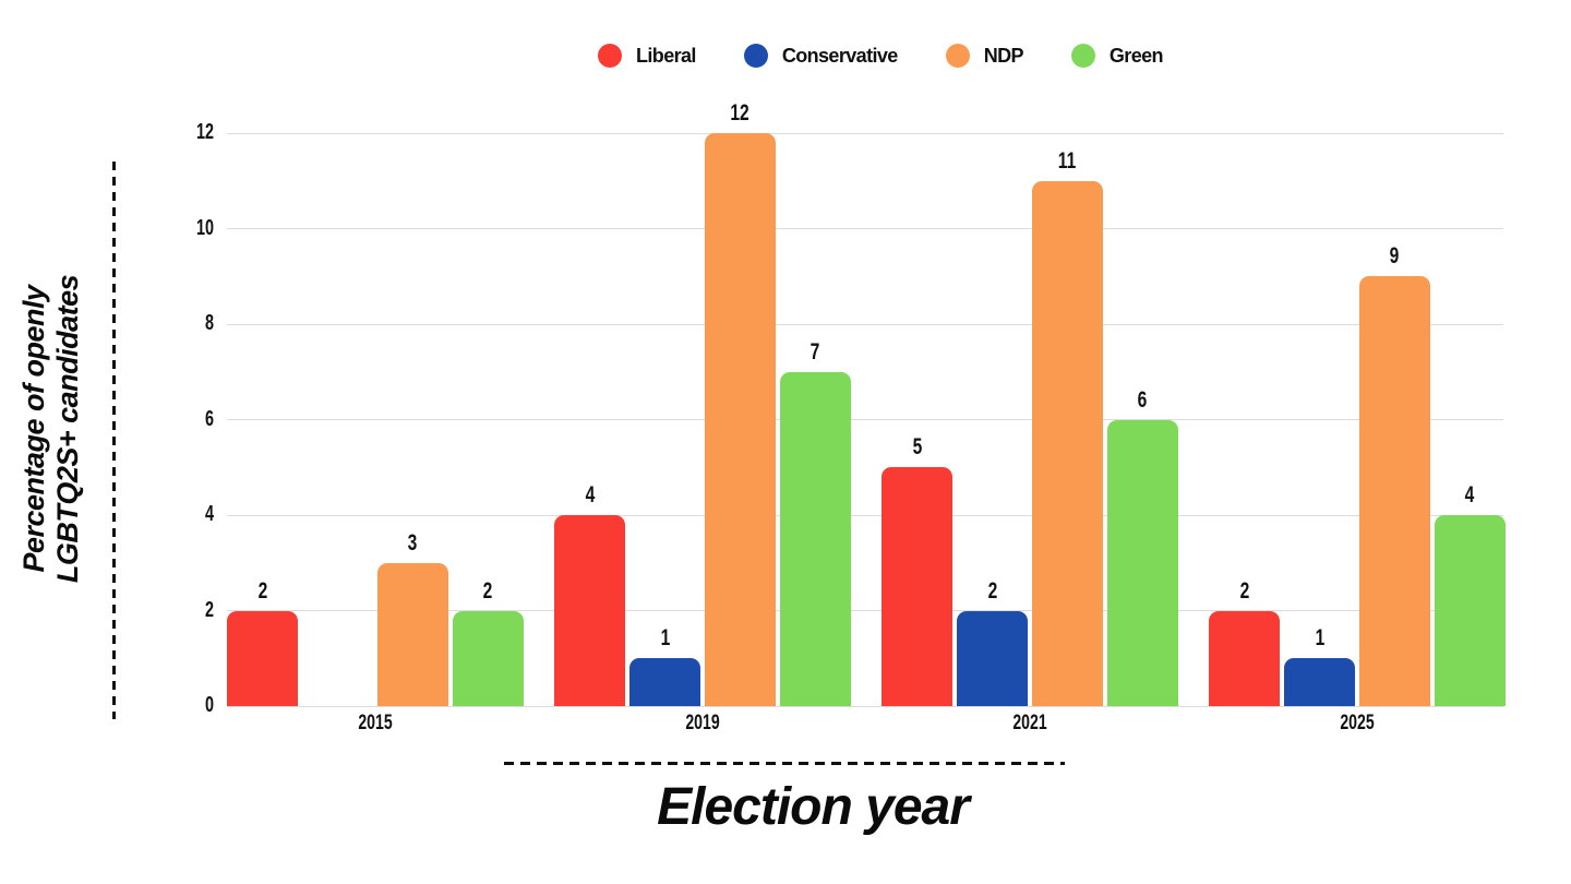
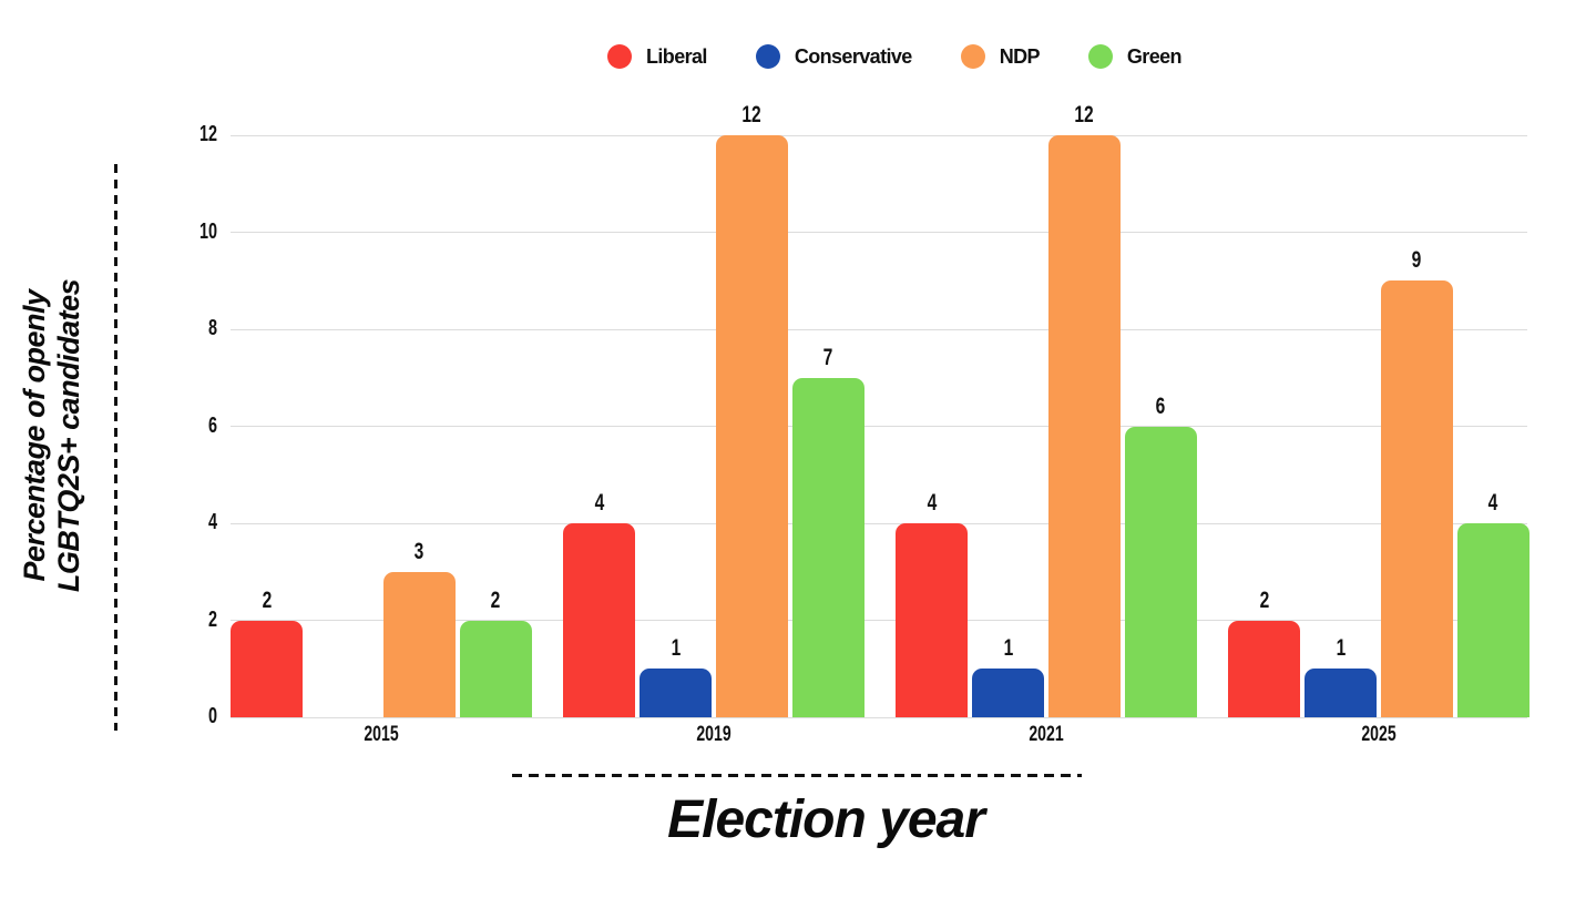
Liberal/2021: 5 -> 4
Conservative/2021: 2 -> 1
NDP/2021: 11 -> 12
